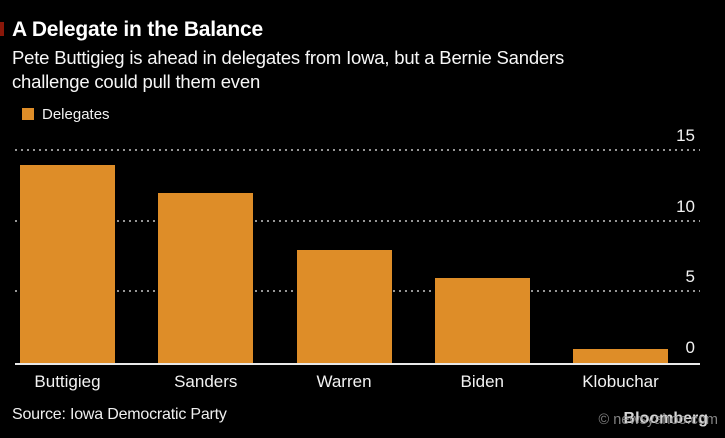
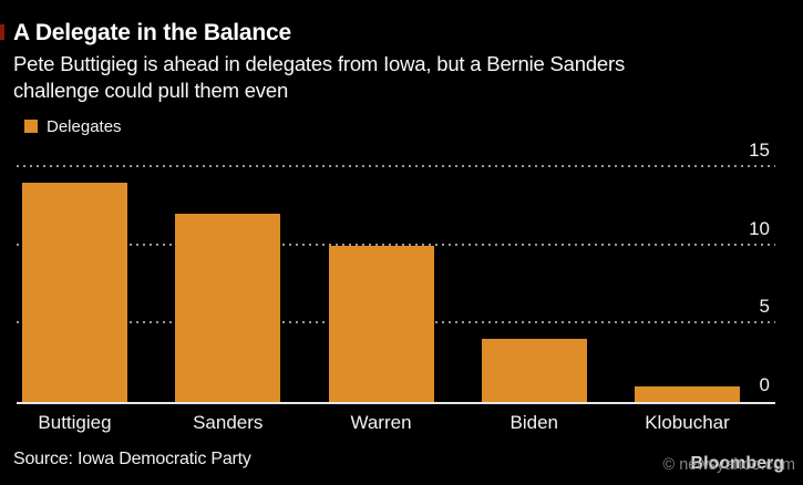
Warren: 8 -> 10
Biden: 6 -> 4
